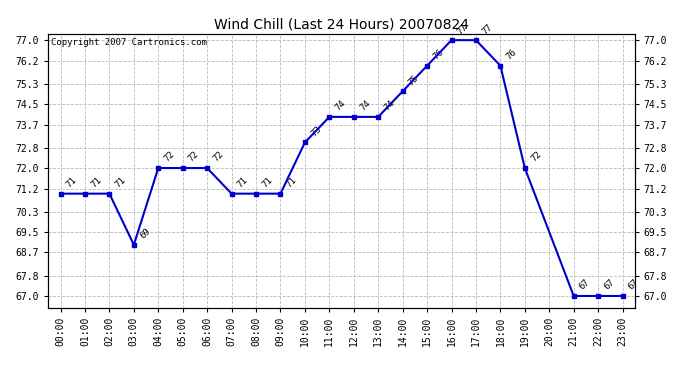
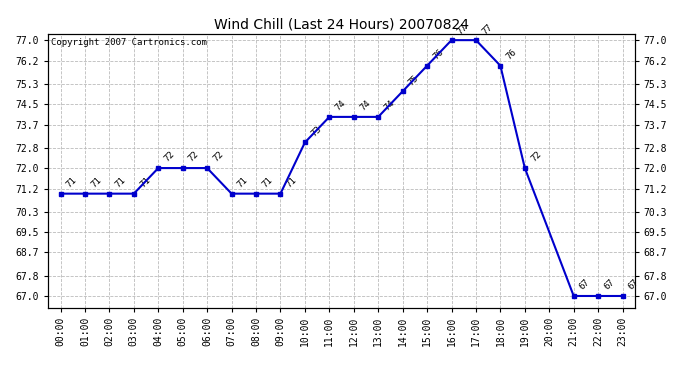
03:00: 69 -> 71
